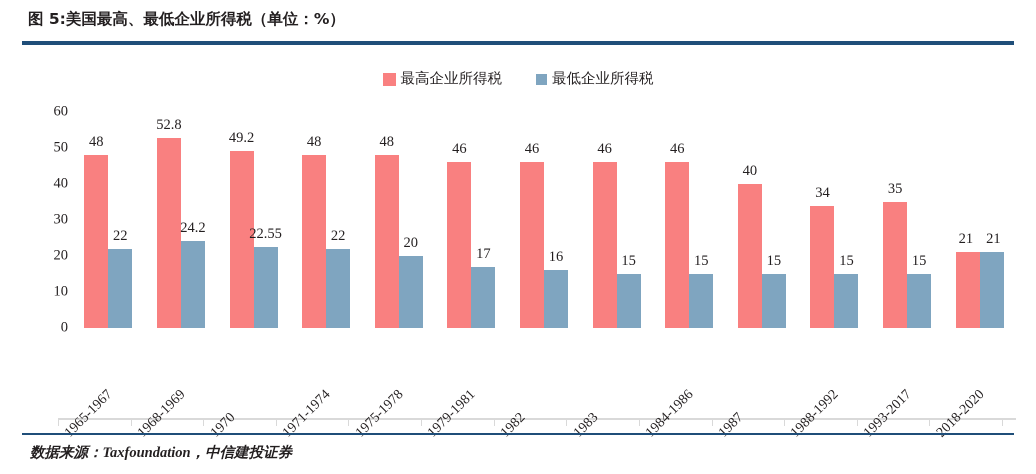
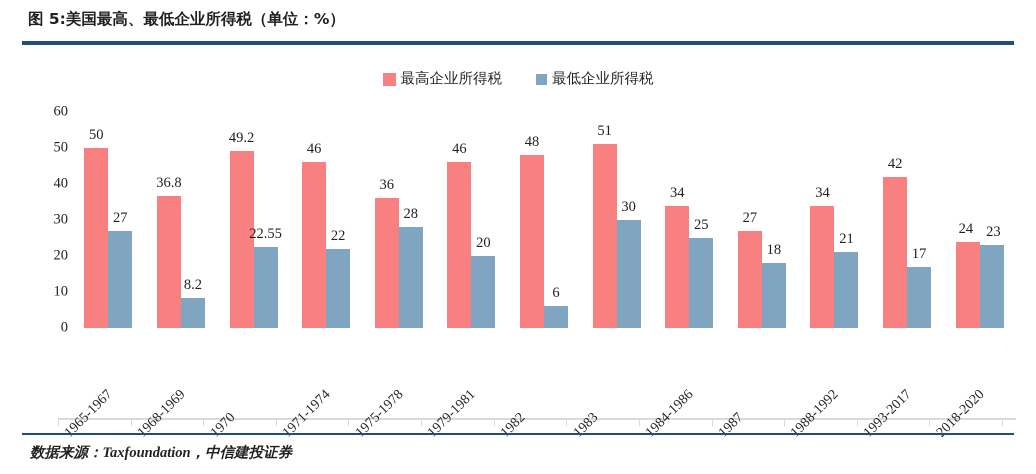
最高企业所得税/1965-1967: 48 -> 50
最低企业所得税/1965-1967: 22 -> 27
最高企业所得税/1968-1969: 52.8 -> 36.8
最低企业所得税/1968-1969: 24.2 -> 8.2
最高企业所得税/1971-1974: 48 -> 46
最高企业所得税/1975-1978: 48 -> 36
最低企业所得税/1975-1978: 20 -> 28
最低企业所得税/1979-1981: 17 -> 20
最高企业所得税/1982: 46 -> 48
最低企业所得税/1982: 16 -> 6
最高企业所得税/1983: 46 -> 51
最低企业所得税/1983: 15 -> 30
最高企业所得税/1984-1986: 46 -> 34
最低企业所得税/1984-1986: 15 -> 25
最高企业所得税/1987: 40 -> 27
最低企业所得税/1987: 15 -> 18
最低企业所得税/1988-1992: 15 -> 21
最高企业所得税/1993-2017: 35 -> 42
最低企业所得税/1993-2017: 15 -> 17
最高企业所得税/2018-2020: 21 -> 24
最低企业所得税/2018-2020: 21 -> 23
